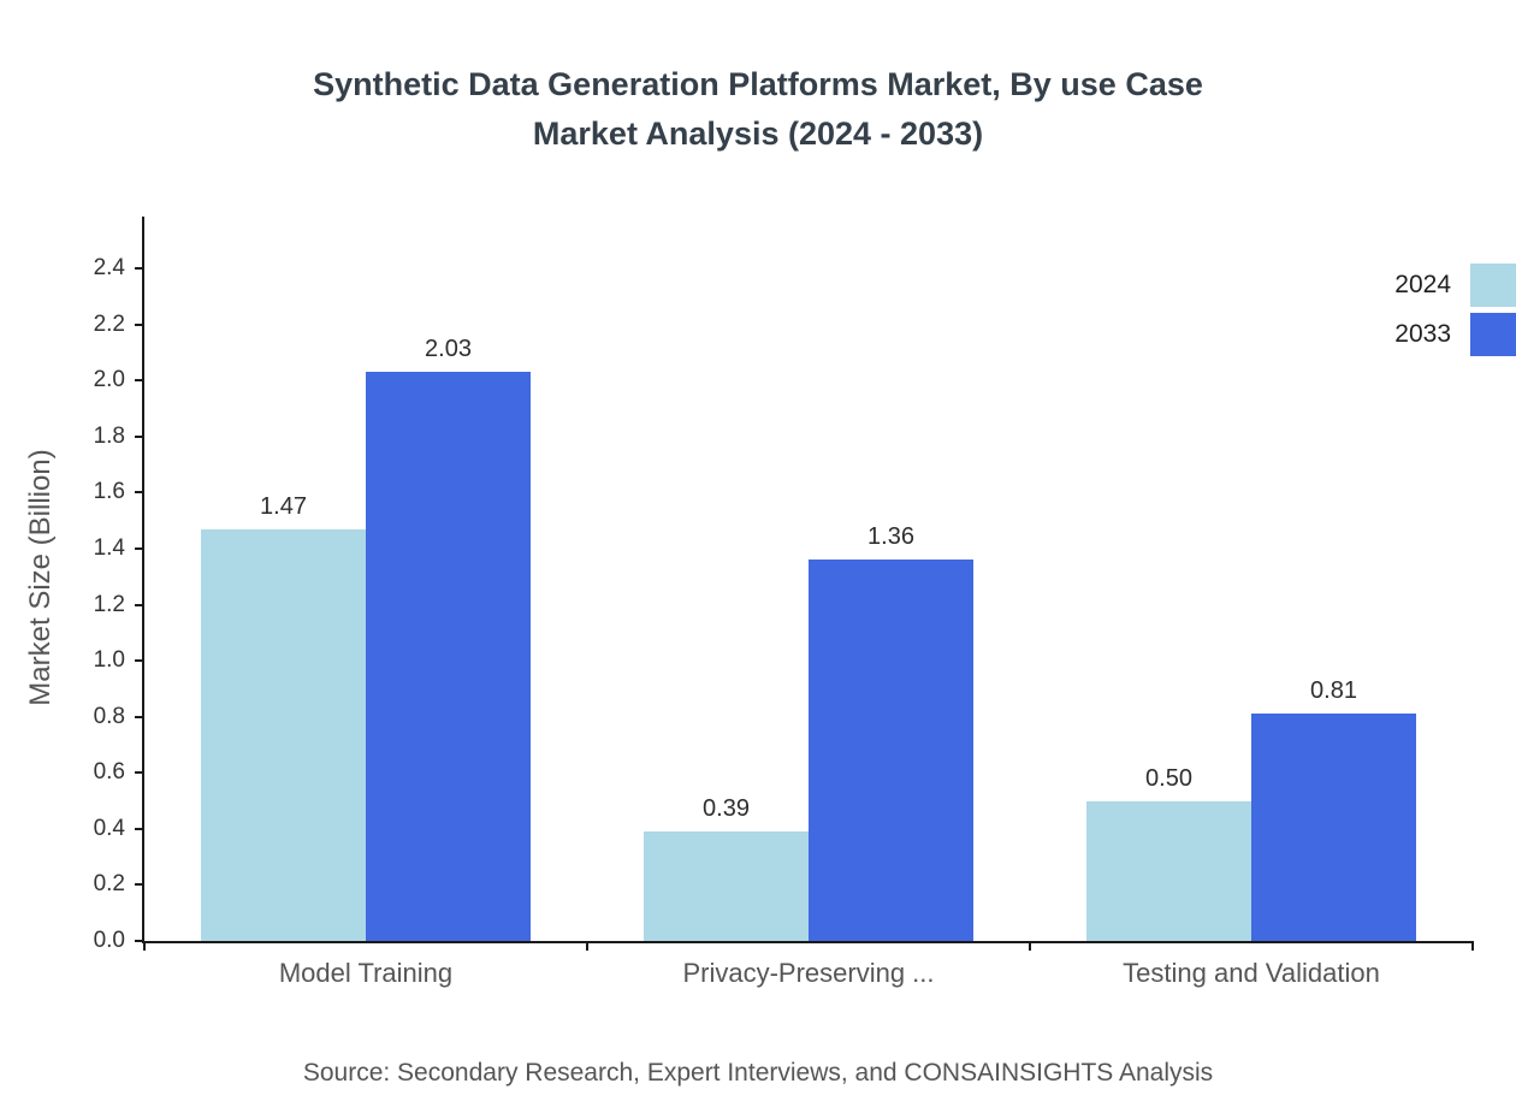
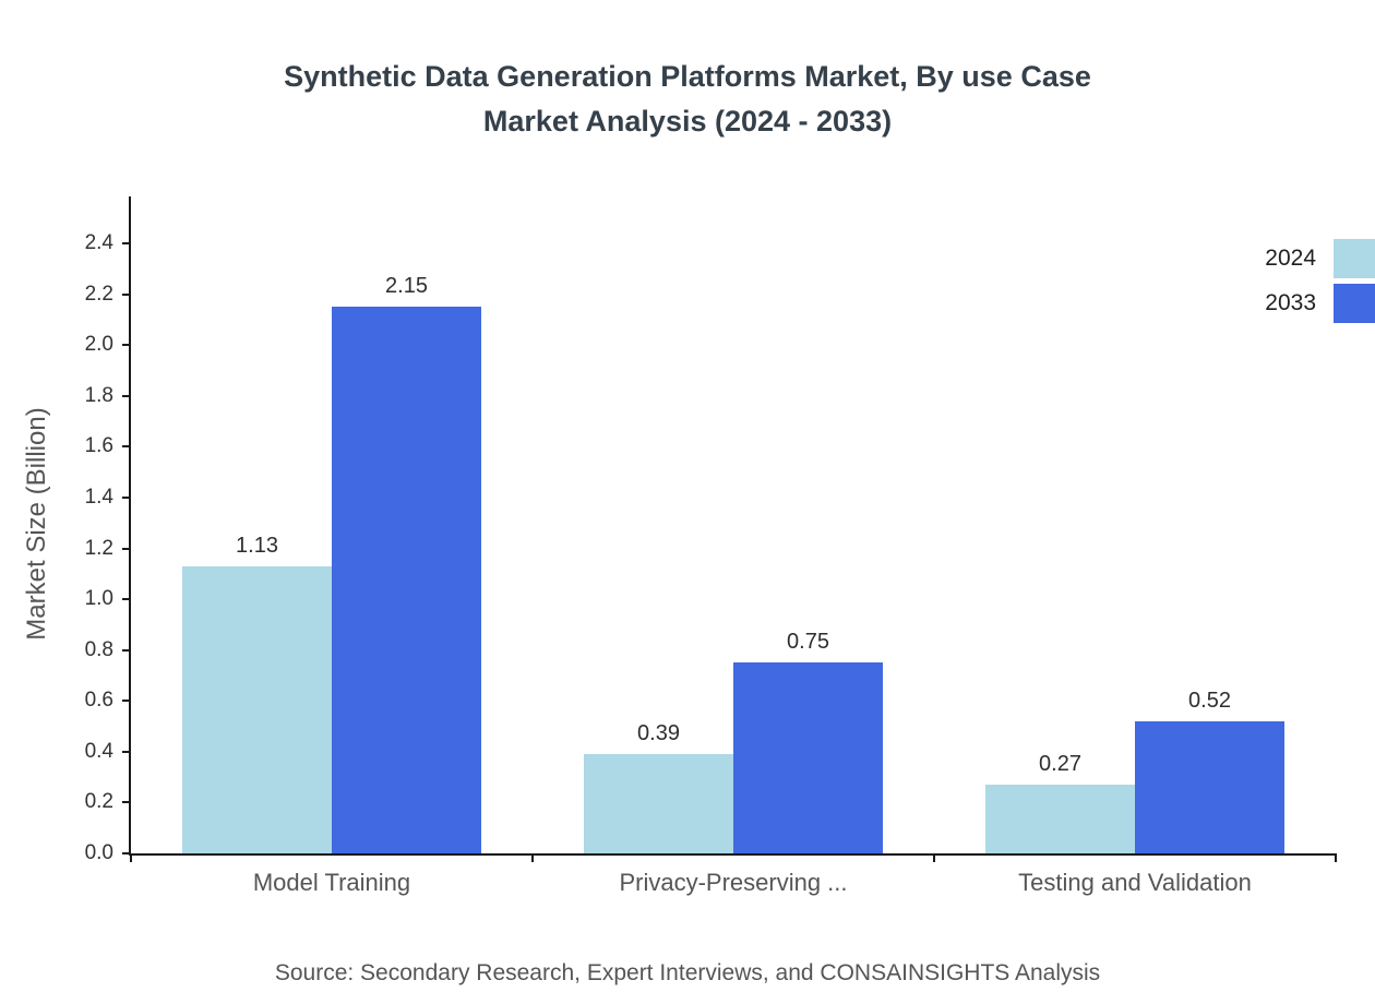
2024/Model Training: 1.47 -> 1.13
2033/Model Training: 2.03 -> 2.15
2033/Privacy-Preserving ...: 1.36 -> 0.75
2024/Testing and Validation: 0.50 -> 0.27
2033/Testing and Validation: 0.81 -> 0.52
